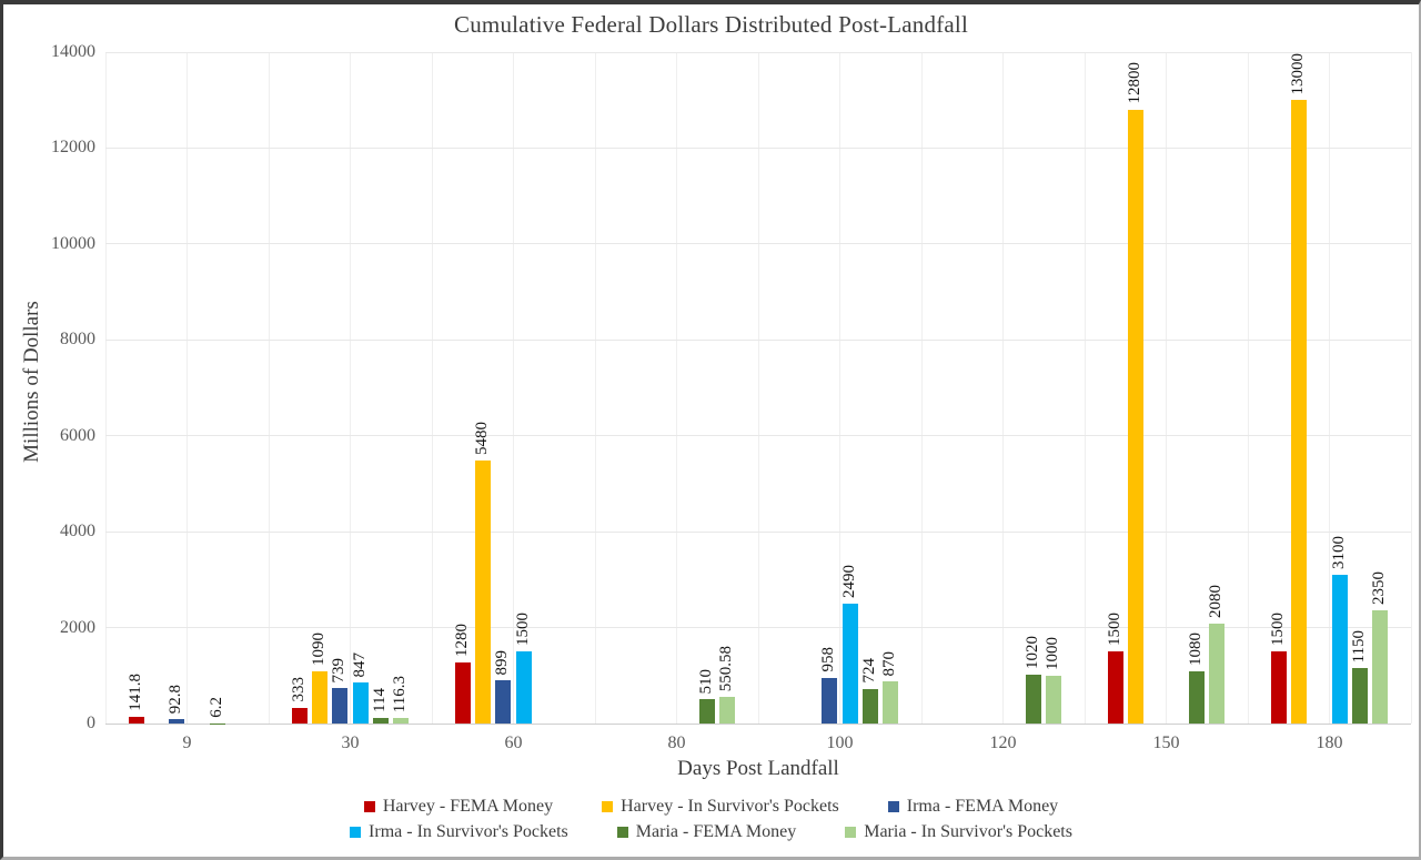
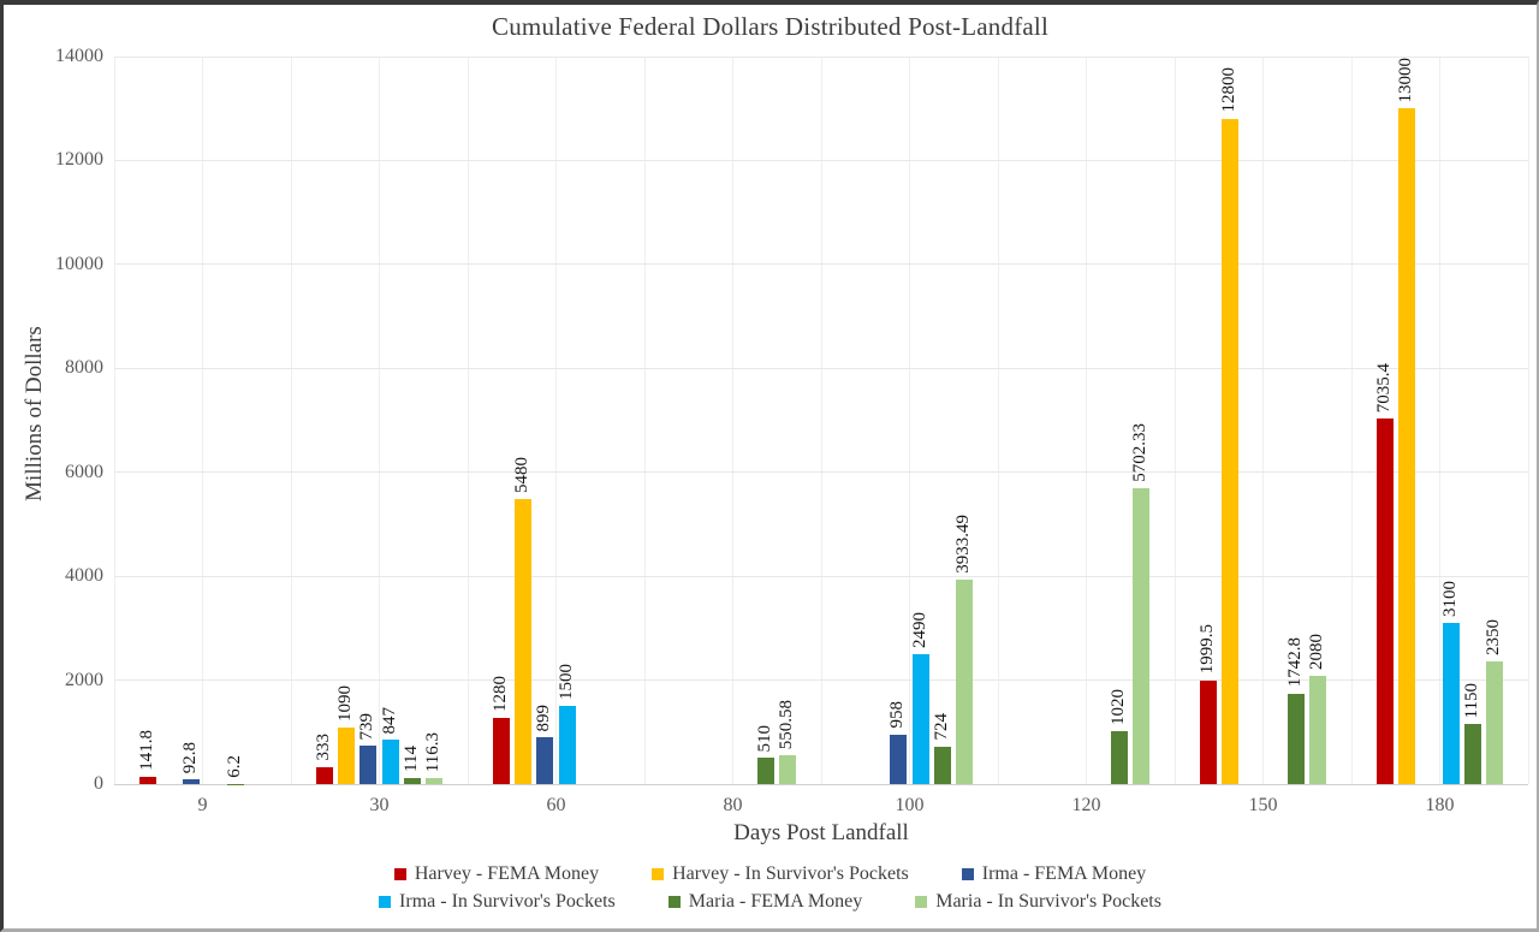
Maria - In Survivor's Pockets/100: 870 -> 3933.49
Maria - In Survivor's Pockets/120: 1000 -> 5702.33
Harvey - FEMA Money/150: 1500 -> 1999.5
Maria - FEMA Money/150: 1080 -> 1742.8
Harvey - FEMA Money/180: 1500 -> 7035.4
